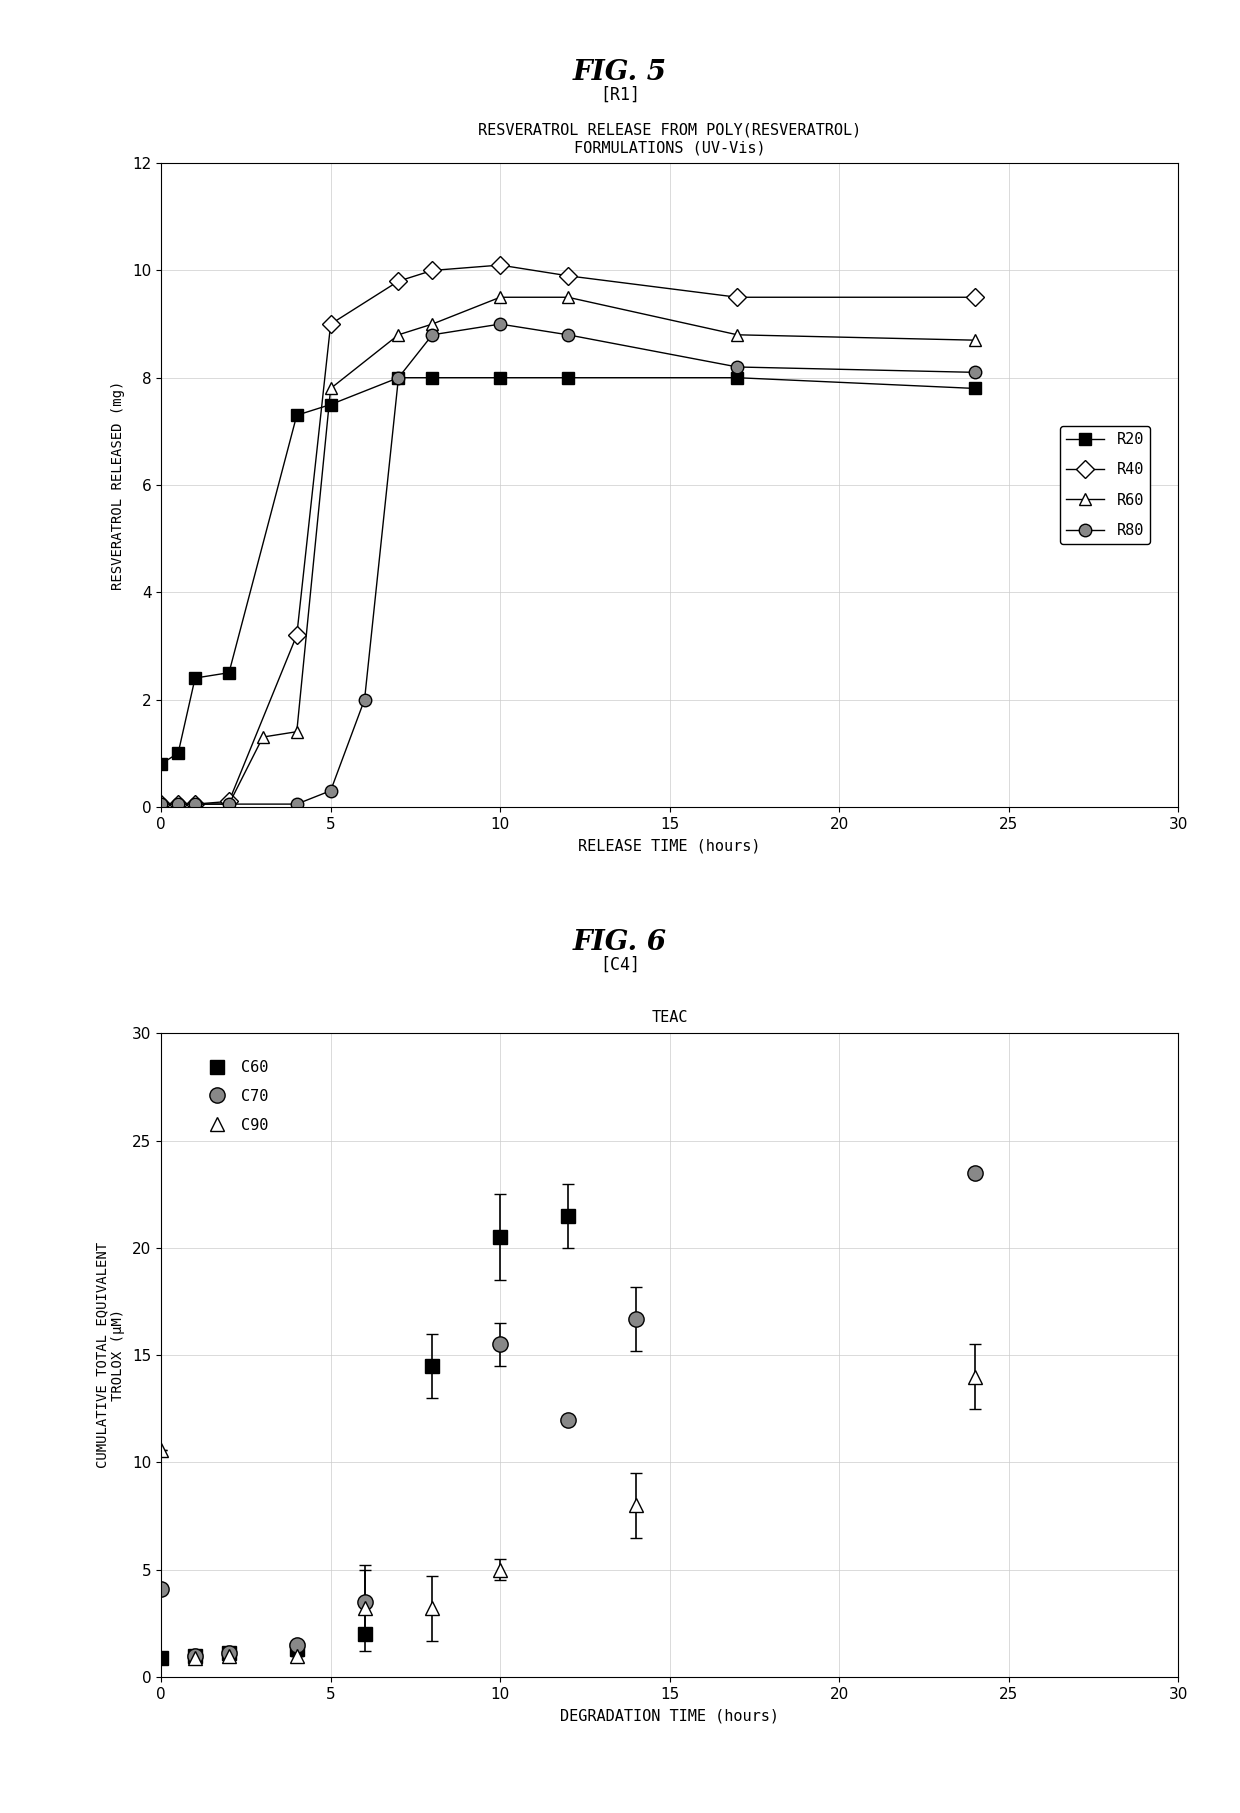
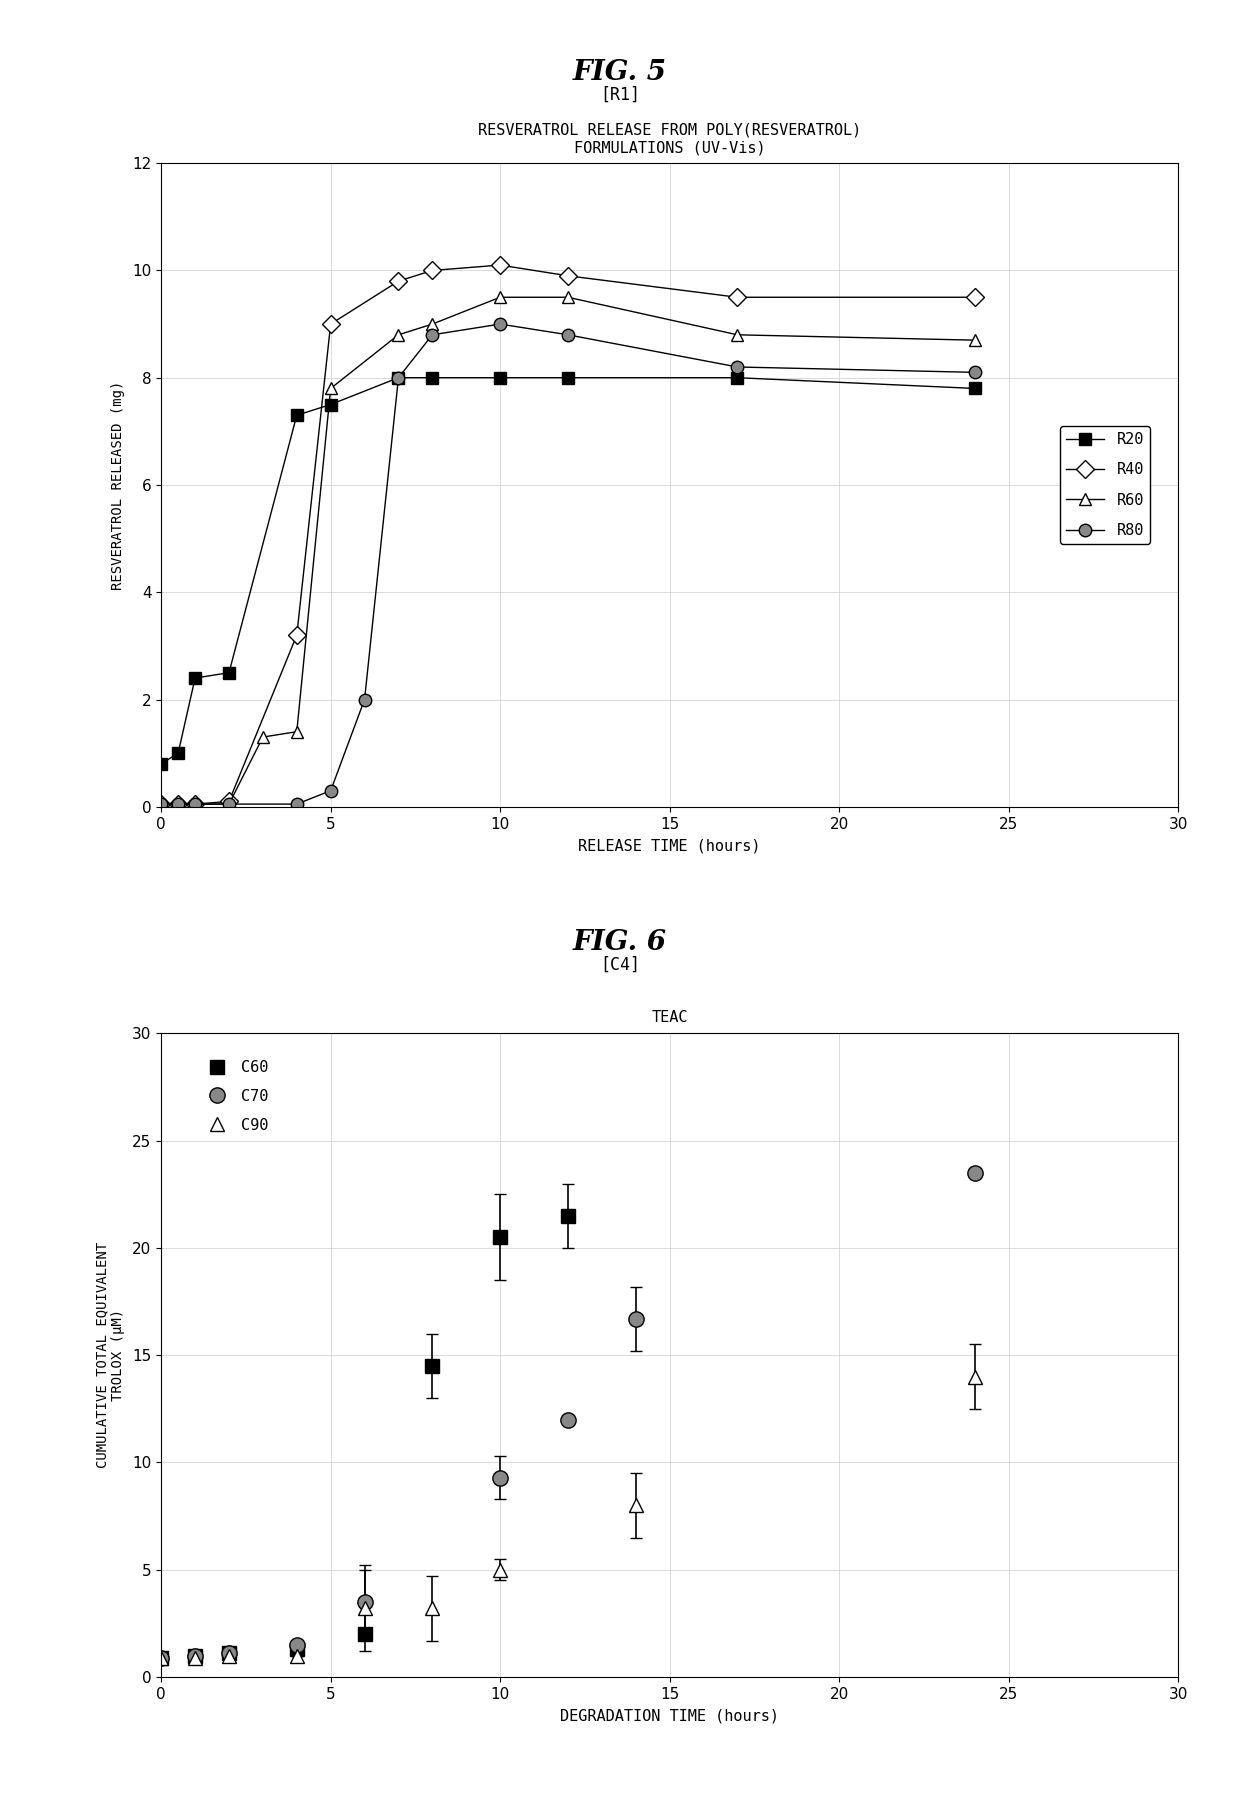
TEAC/C70/0: 4.1 -> 0.9
TEAC/C90/0: 10.6 -> 0.9
TEAC/C70/10: 15.5 -> 9.3
